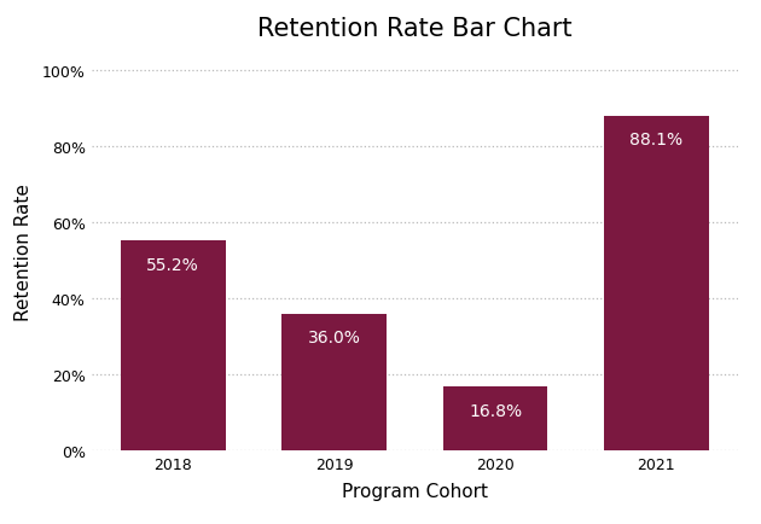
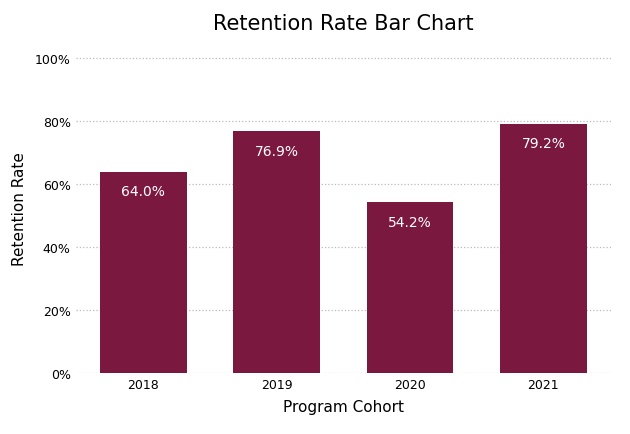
2018: 55.2% -> 64.0%
2019: 36.0% -> 76.9%
2020: 16.8% -> 54.2%
2021: 88.1% -> 79.2%
